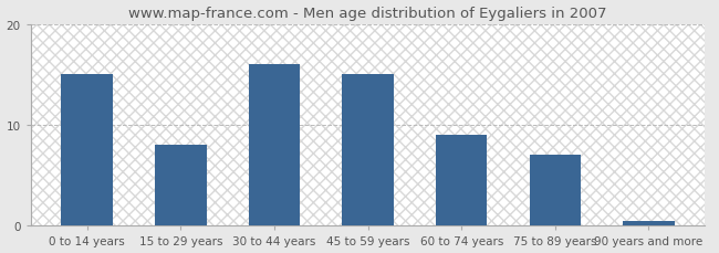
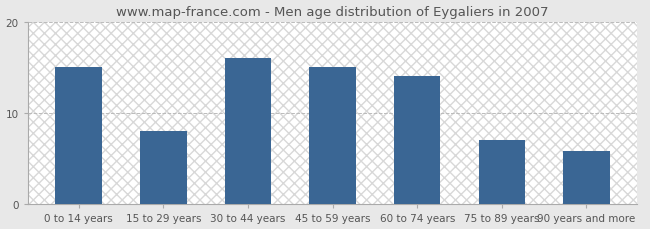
60 to 74 years: 9.0 -> 14.0
90 years and more: 0.5 -> 5.8
